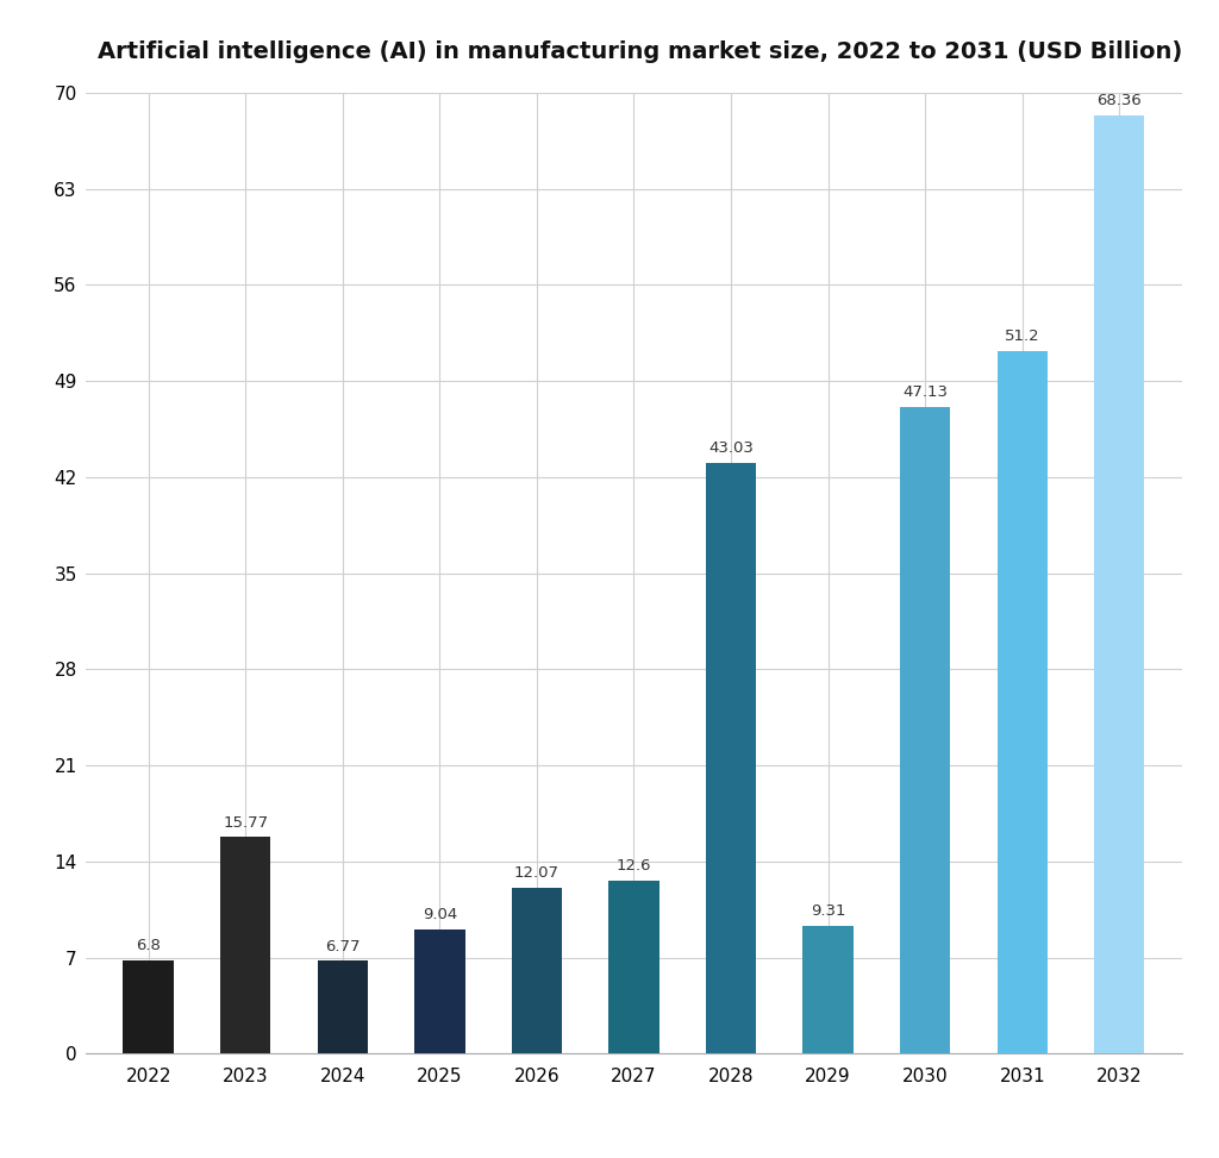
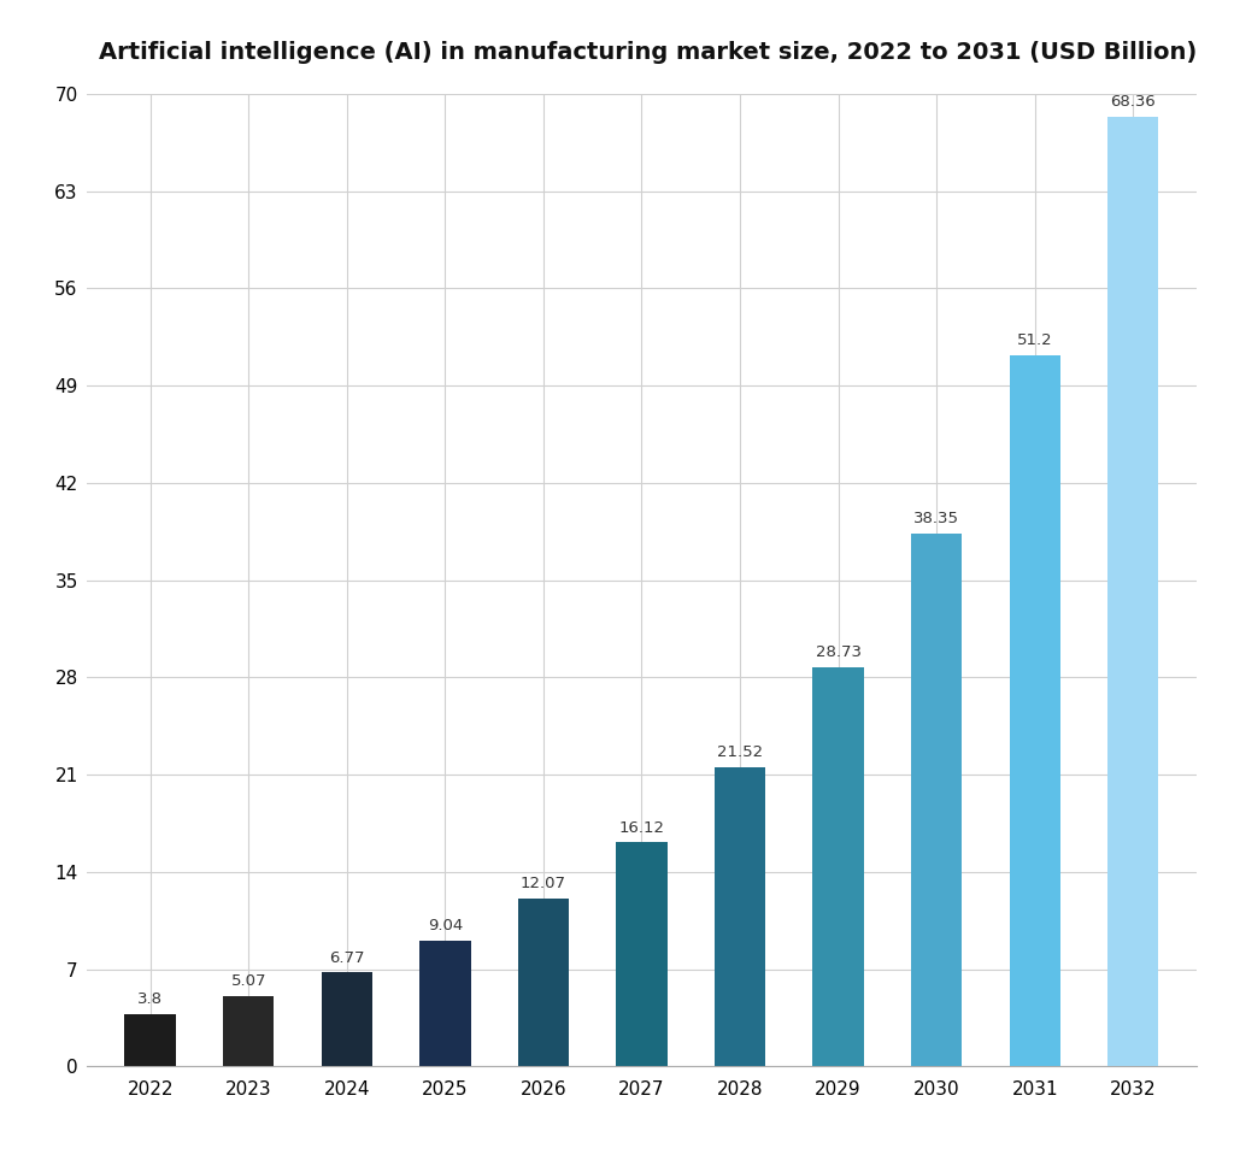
2022: 6.8 -> 3.8
2023: 15.77 -> 5.07
2027: 12.6 -> 16.12
2028: 43.03 -> 21.52
2029: 9.31 -> 28.73
2030: 47.13 -> 38.35
